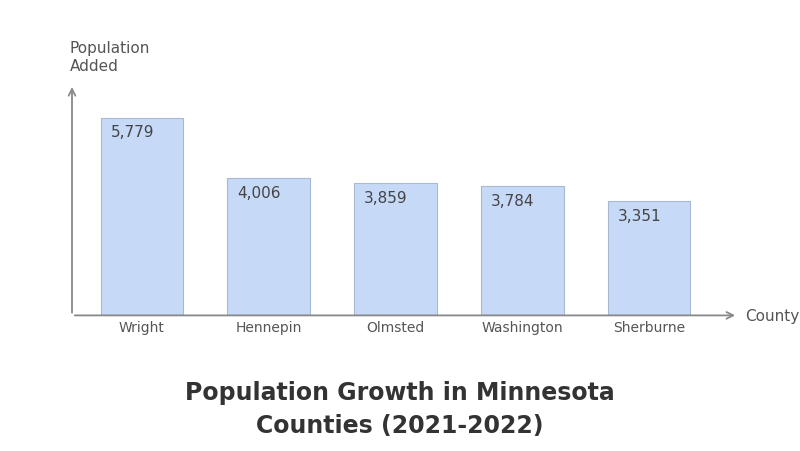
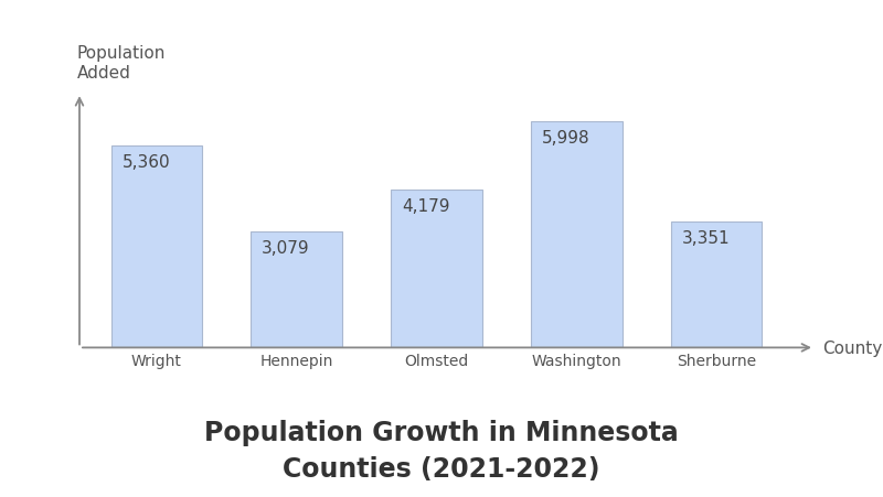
Wright: 5,779 -> 5,360
Hennepin: 4,006 -> 3,079
Olmsted: 3,859 -> 4,179
Washington: 3,784 -> 5,998
